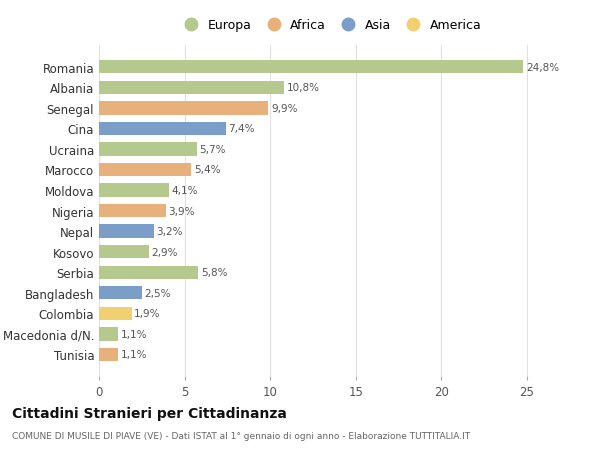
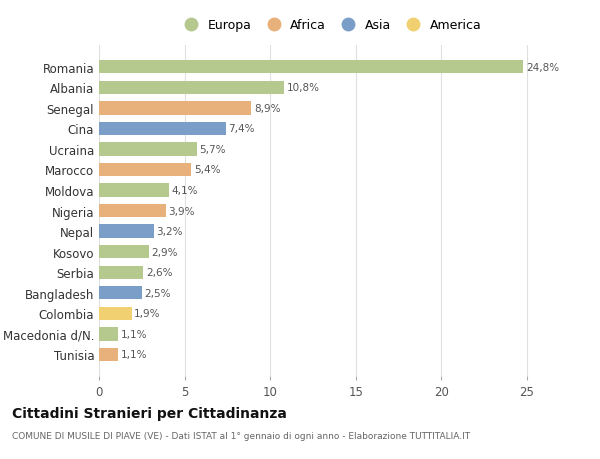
Senegal: 9,9% -> 8,9%
Serbia: 5,8% -> 2,6%
